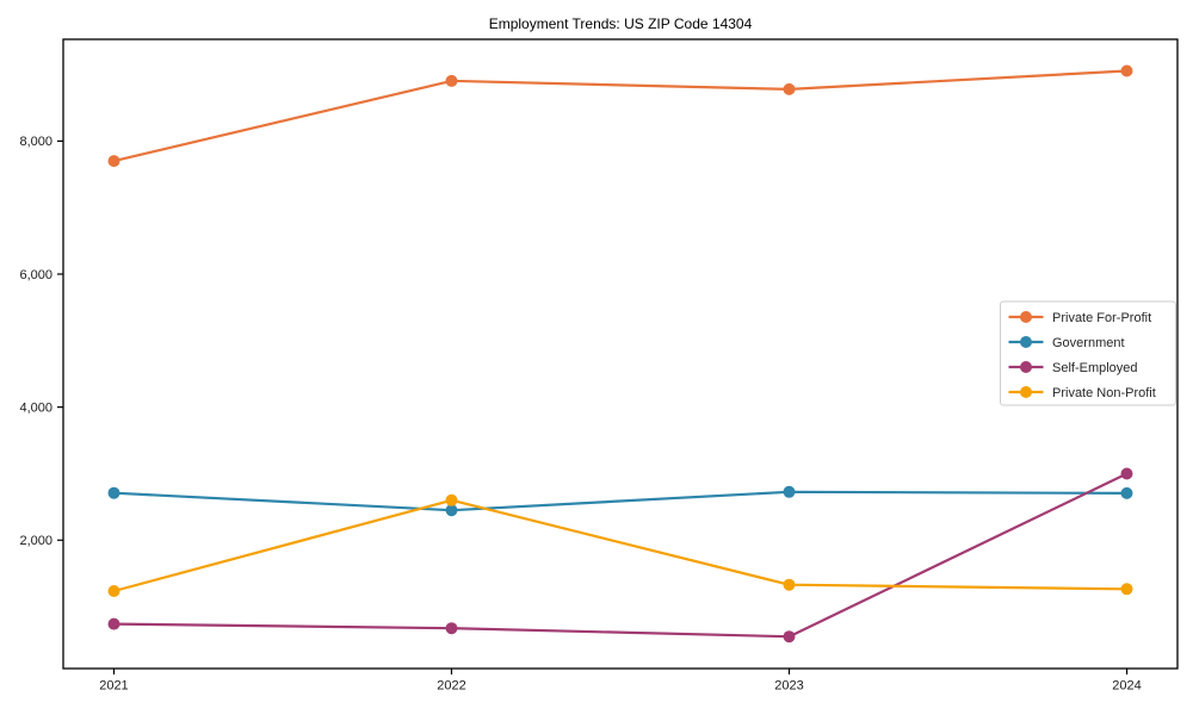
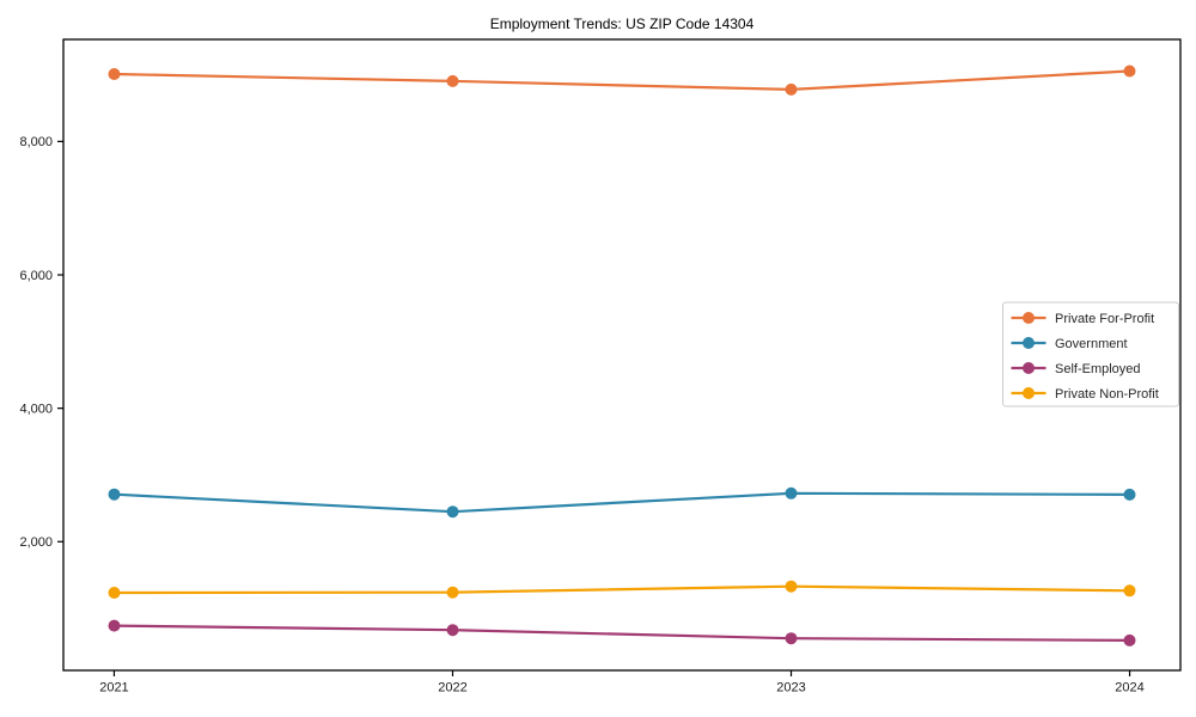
Private For-Profit/2021: 7700 -> 9000
Private Non-Profit/2022: 2600 -> 1200
Self-Employed/2024: 3000 -> 500
